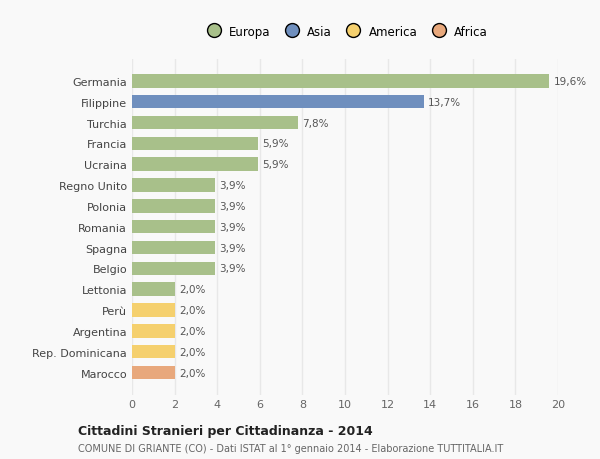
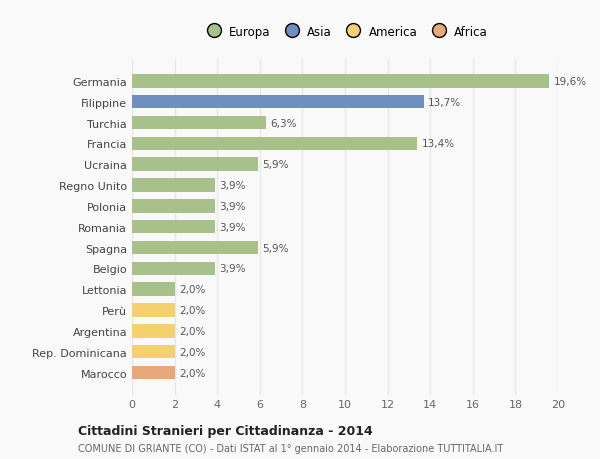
Turchia: 7,8% -> 6,3%
Francia: 5,9% -> 13,4%
Spagna: 3,9% -> 5,9%
